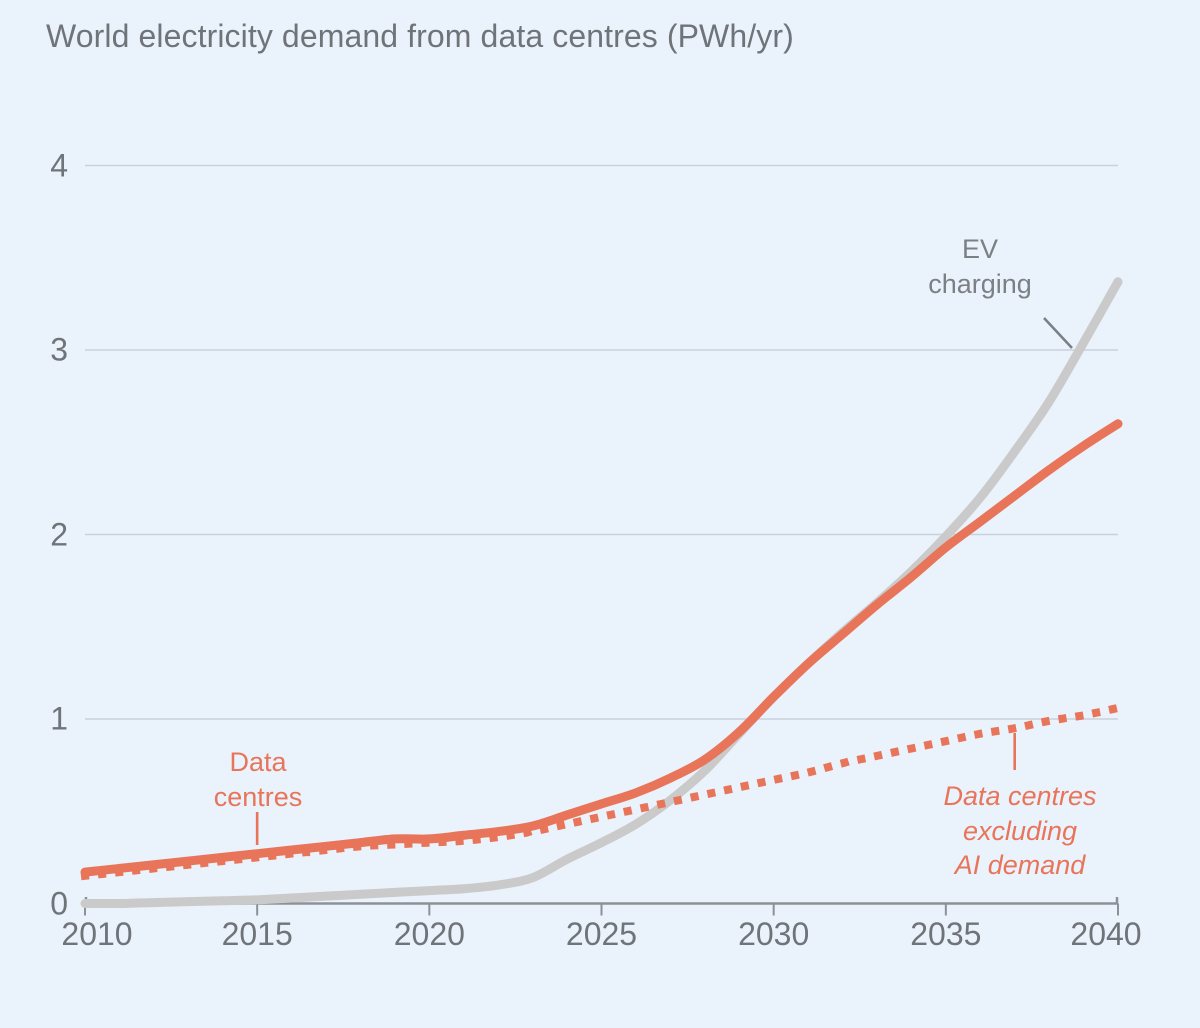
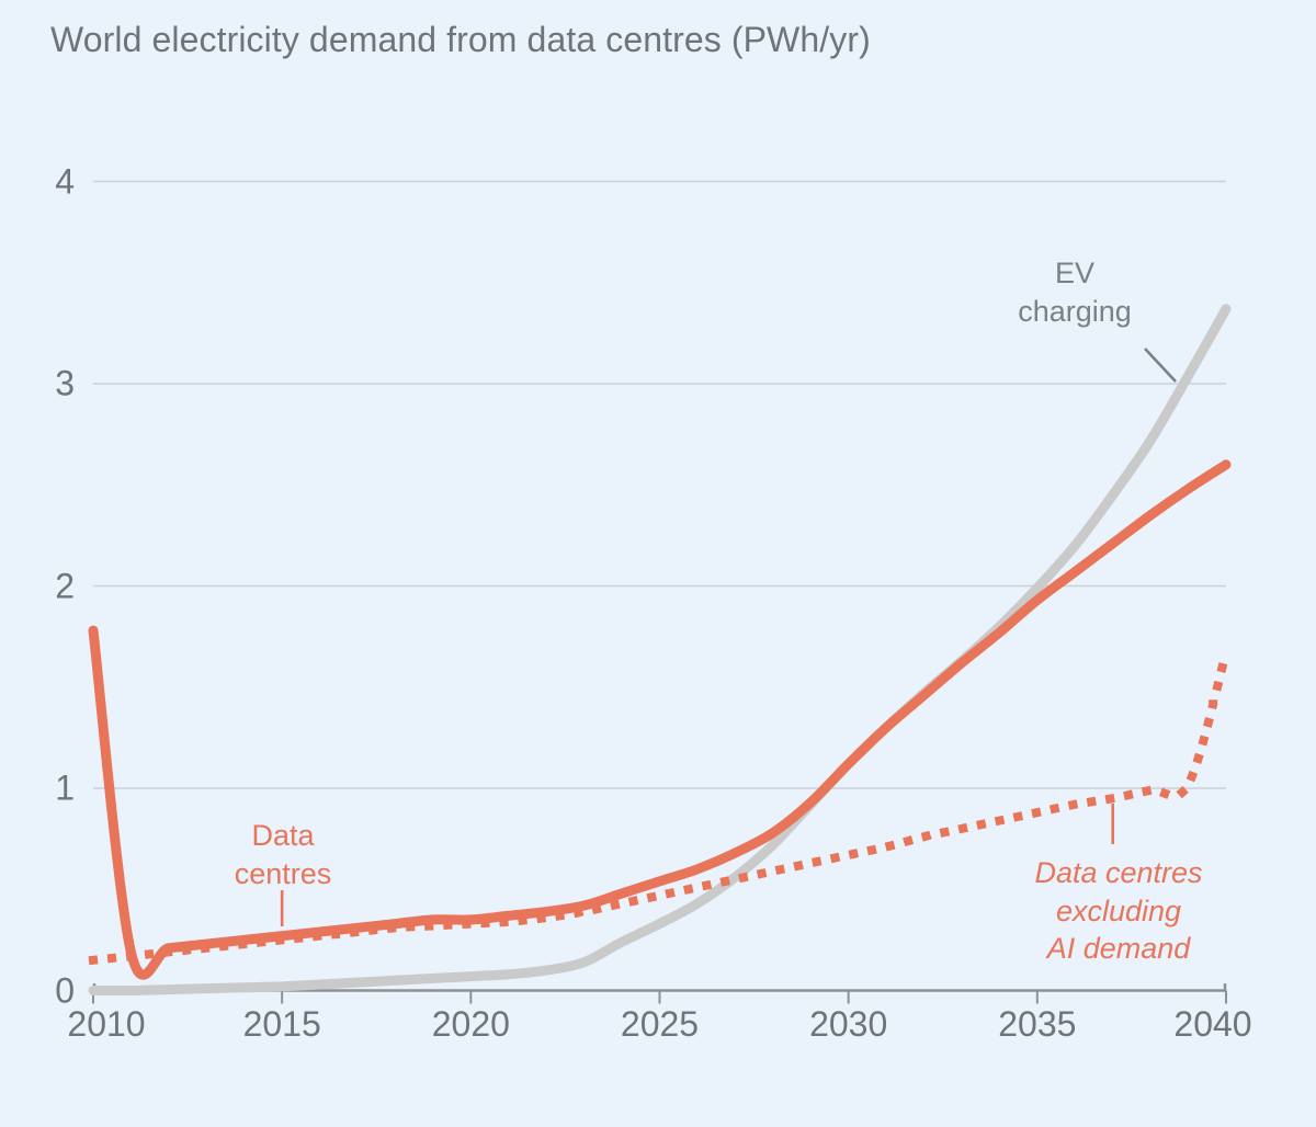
Data centres/2010: 0.17 -> 1.78
Data centres excluding AI demand/2040: 1.06 -> 1.67
